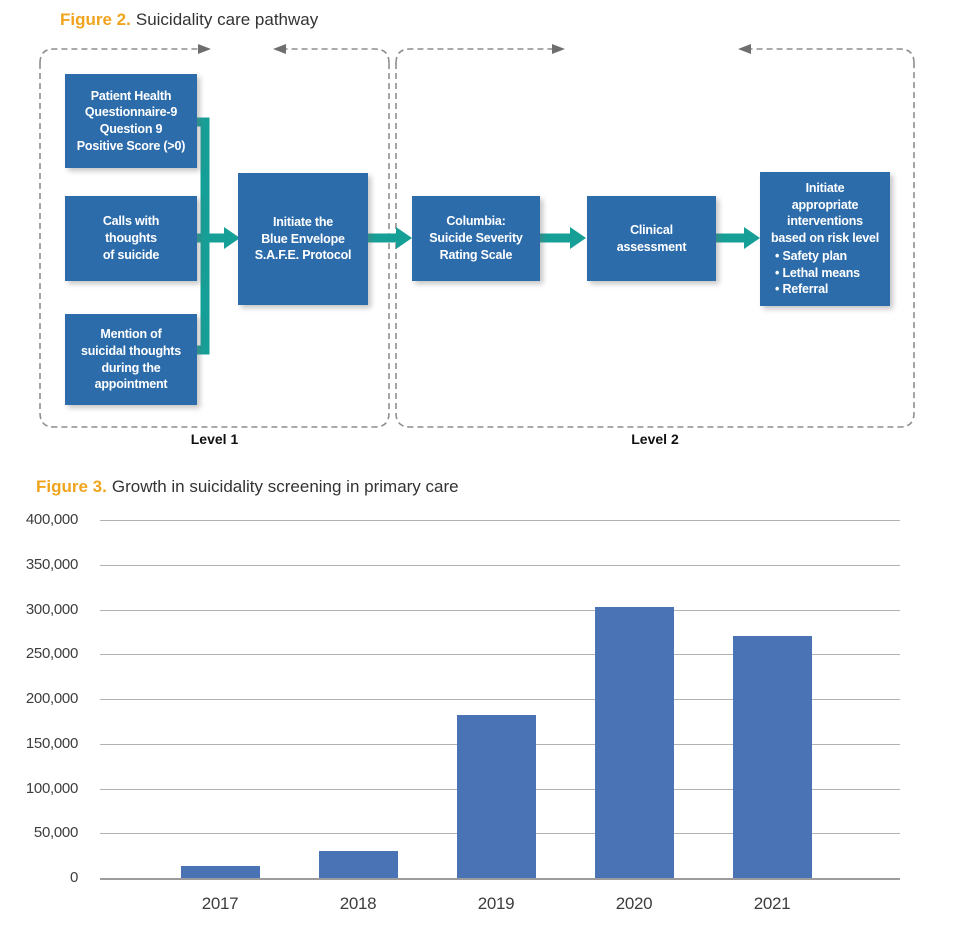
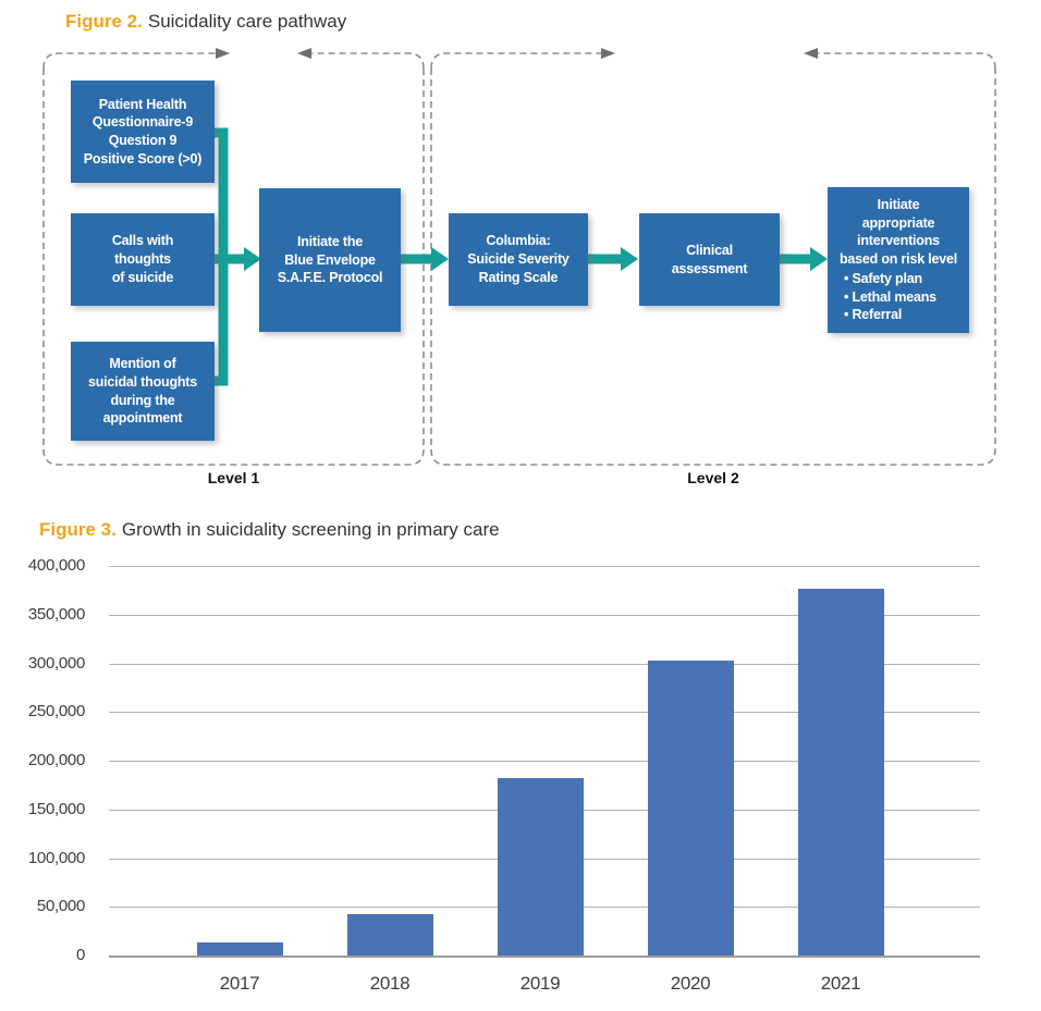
2018: 30000 -> 40000
2021: 270000 -> 380000
